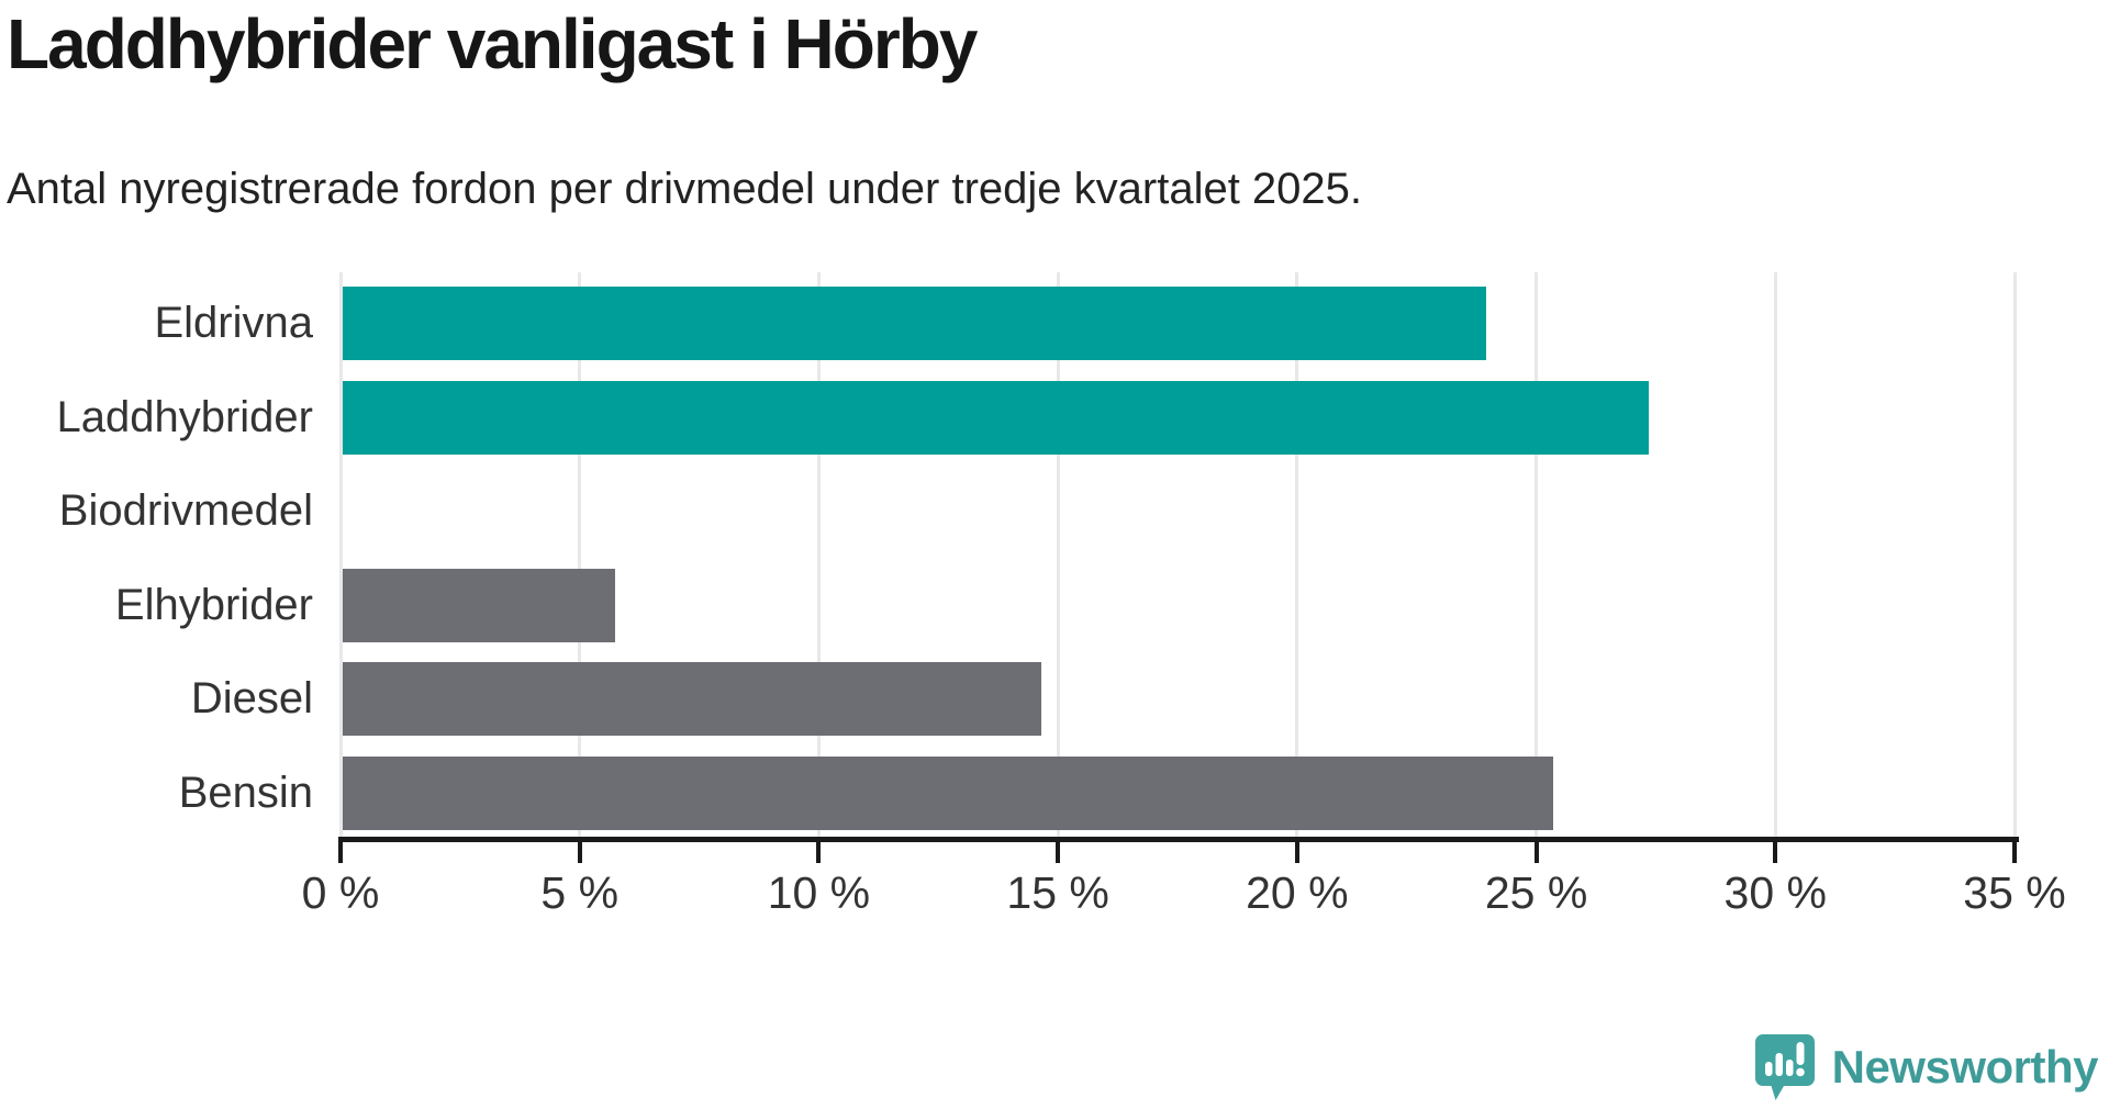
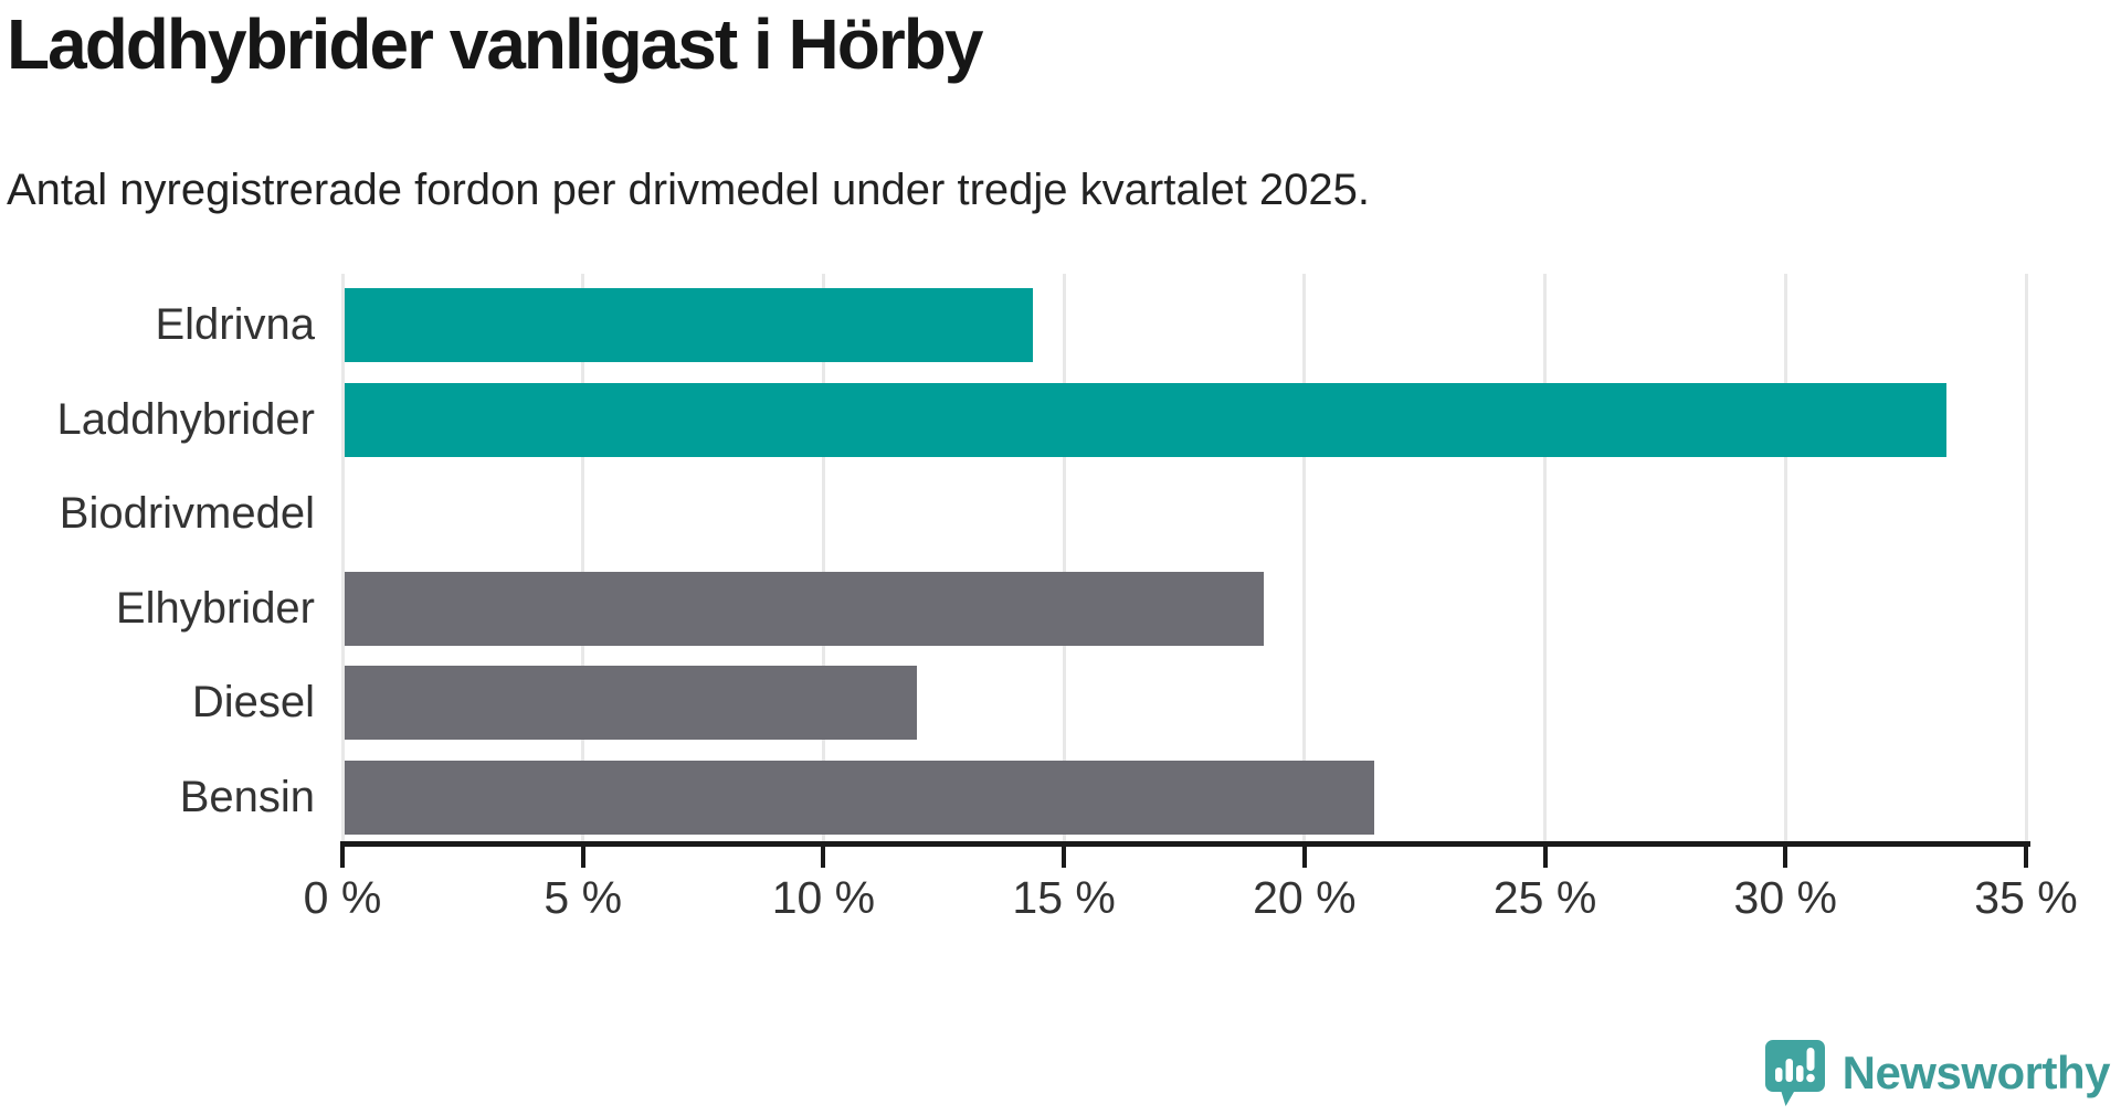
Eldrivna: 23.9% -> 14.3%
Laddhybrider: 27.3% -> 33.3%
Elhybrider: 5.7% -> 19.1%
Diesel: 14.6% -> 11.9%
Bensin: 25.3% -> 21.4%
